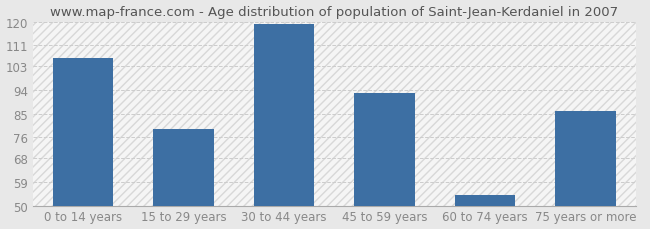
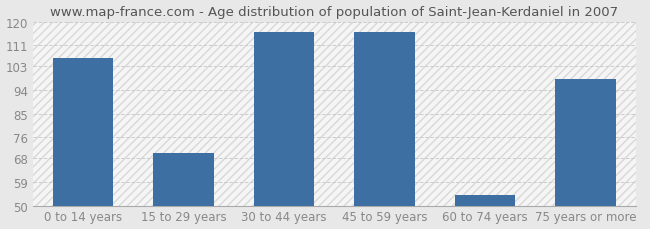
15 to 29 years: 79 -> 70
30 to 44 years: 119 -> 116
45 to 59 years: 93 -> 116
75 years or more: 86 -> 98
